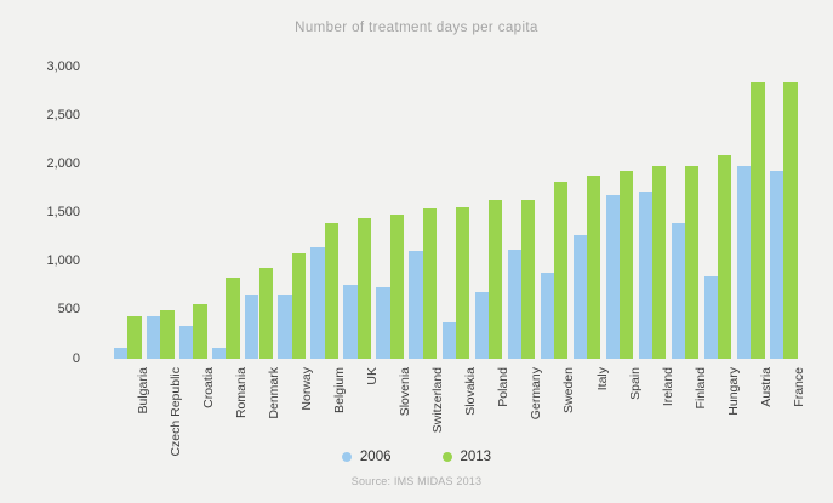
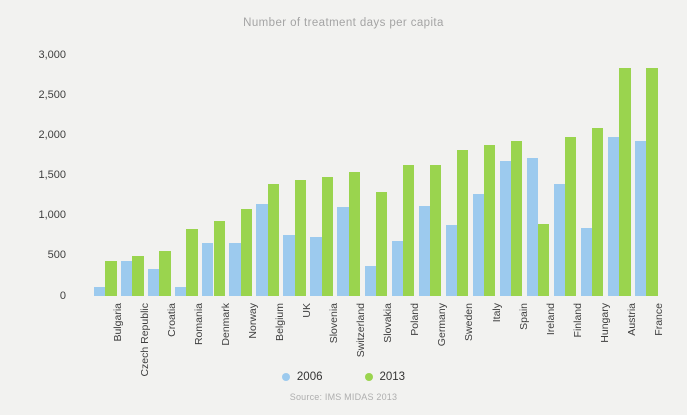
2013/Slovakia: 1600 -> 1300
2013/Ireland: 2000 -> 900
